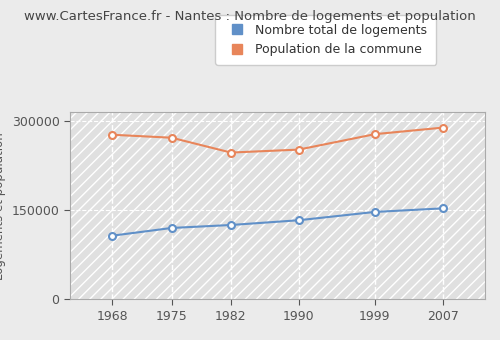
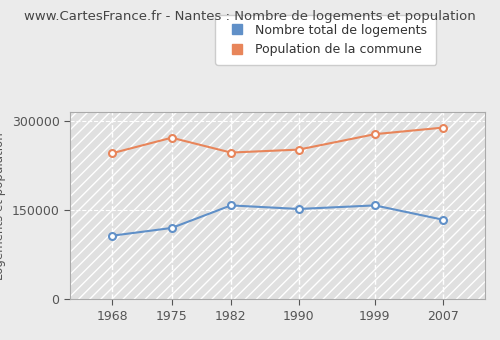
Population de la commune/1968: 277000 -> 246000
Nombre total de logements/1982: 125000 -> 158000
Nombre total de logements/1990: 133000 -> 152000
Nombre total de logements/1999: 147000 -> 158000
Nombre total de logements/2007: 153000 -> 134000
